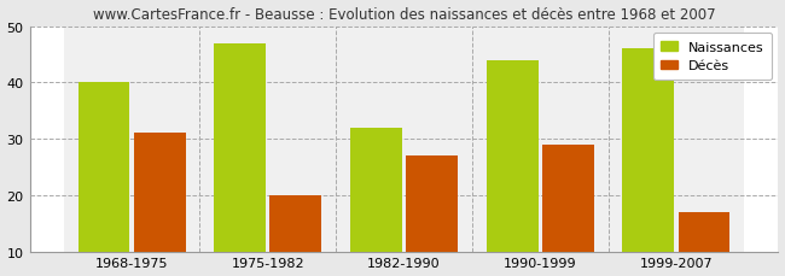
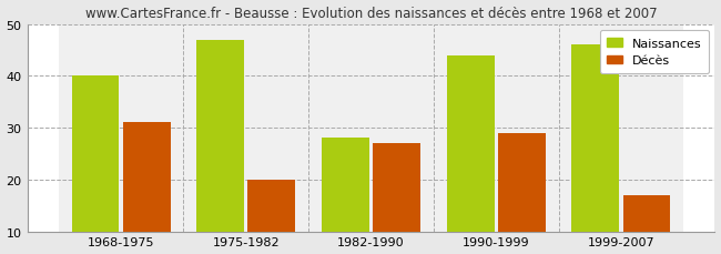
Naissances/1982-1990: 32 -> 28
